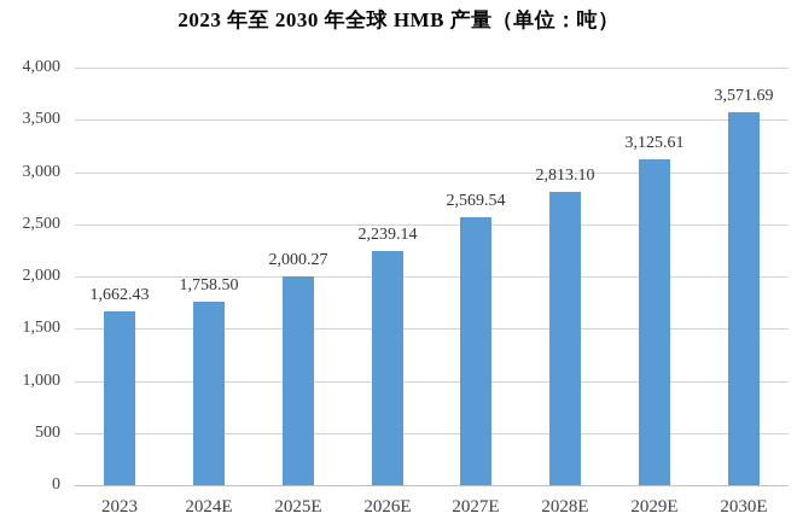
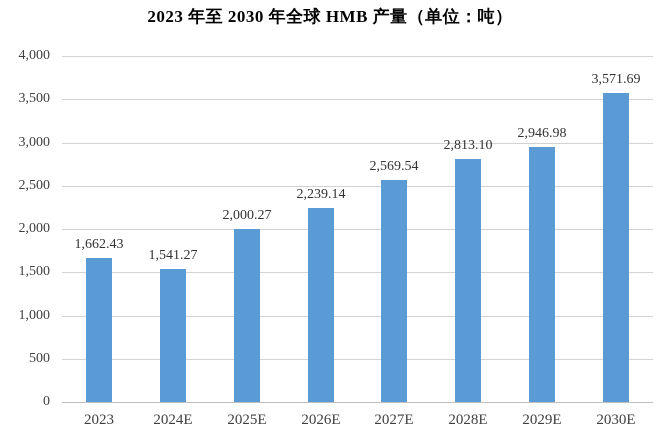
2024E: 1,758.50 -> 1,541.27
2029E: 3,125.61 -> 2,946.98
